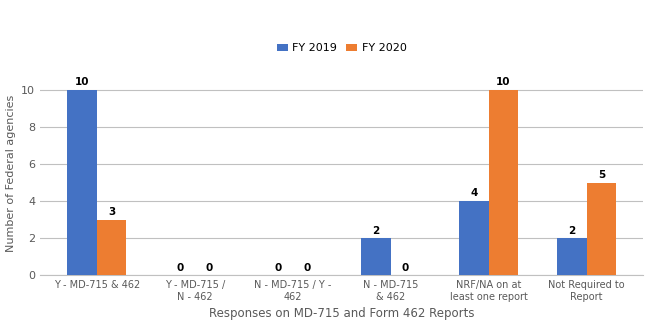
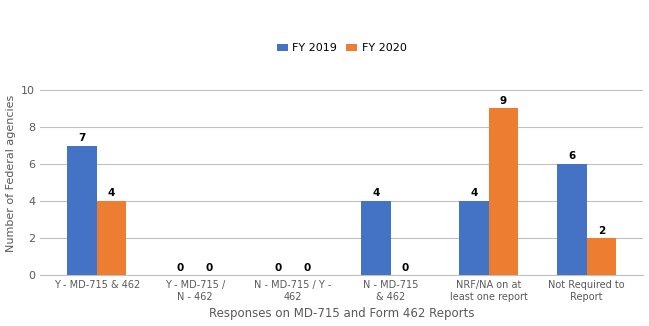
FY 2019/Y - MD-715 & 462: 10 -> 7
FY 2020/Y - MD-715 & 462: 3 -> 4
FY 2019/N - MD-715 & 462: 2 -> 4
FY 2020/NRF/NA on at least one report: 10 -> 9
FY 2019/Not Required to Report: 2 -> 6
FY 2020/Not Required to Report: 5 -> 2
